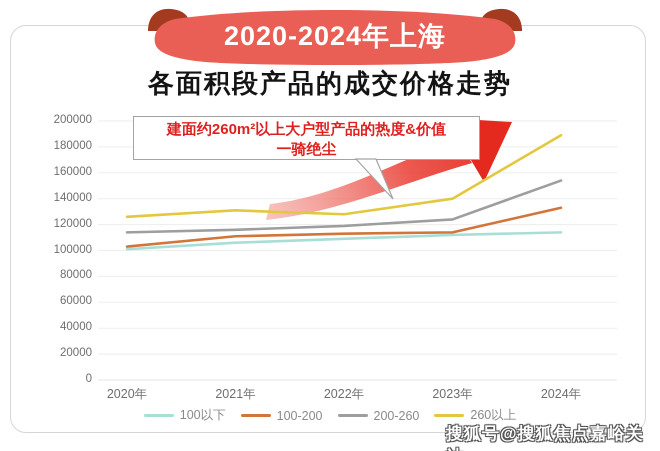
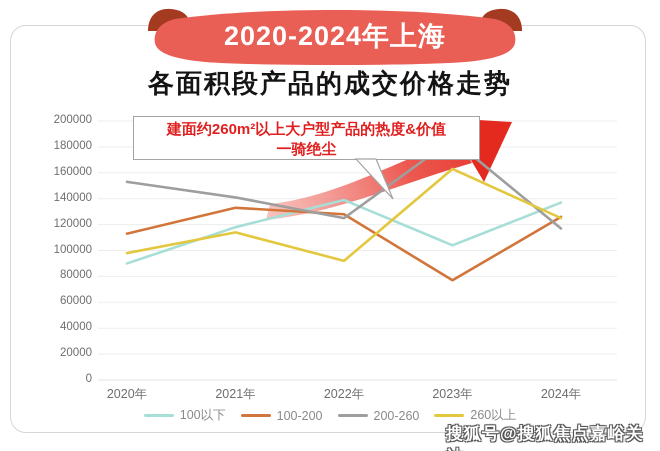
100以下/2020年: 101000 -> 90000
100-200/2020年: 103000 -> 113000
200-260/2020年: 114000 -> 153000
260以上/2020年: 126000 -> 98000
100以下/2021年: 106000 -> 118000
100-200/2021年: 111000 -> 133000
200-260/2021年: 116000 -> 141000
260以上/2021年: 131000 -> 114000
100以下/2022年: 109000 -> 139000
100-200/2022年: 113000 -> 128000
200-260/2022年: 119000 -> 125000
260以上/2022年: 128000 -> 92000
100以下/2023年: 112000 -> 104000
100-200/2023年: 114000 -> 77000
200-260/2023年: 124000 -> 186000
260以上/2023年: 140000 -> 163000
100以下/2024年: 114000 -> 137000
100-200/2024年: 133000 -> 126000
200-260/2024年: 154000 -> 117000
260以上/2024年: 189000 -> 125000
